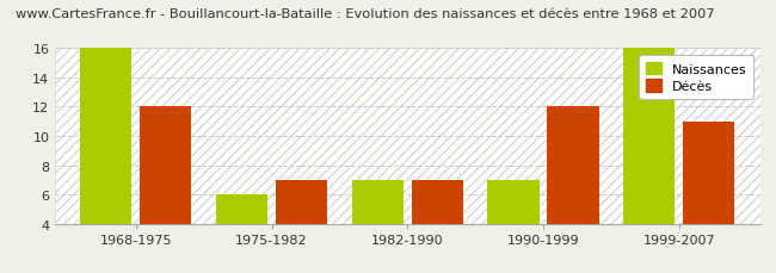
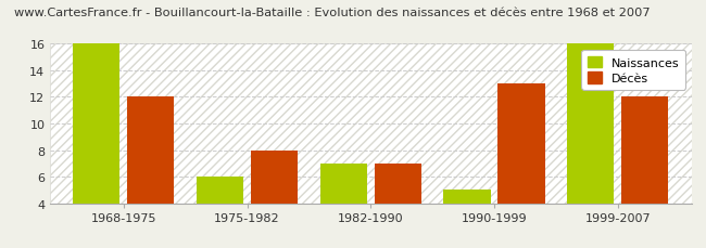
Décès/1975-1982: 7 -> 8
Naissances/1990-1999: 7 -> 5
Décès/1990-1999: 12 -> 13
Décès/1999-2007: 11 -> 12
